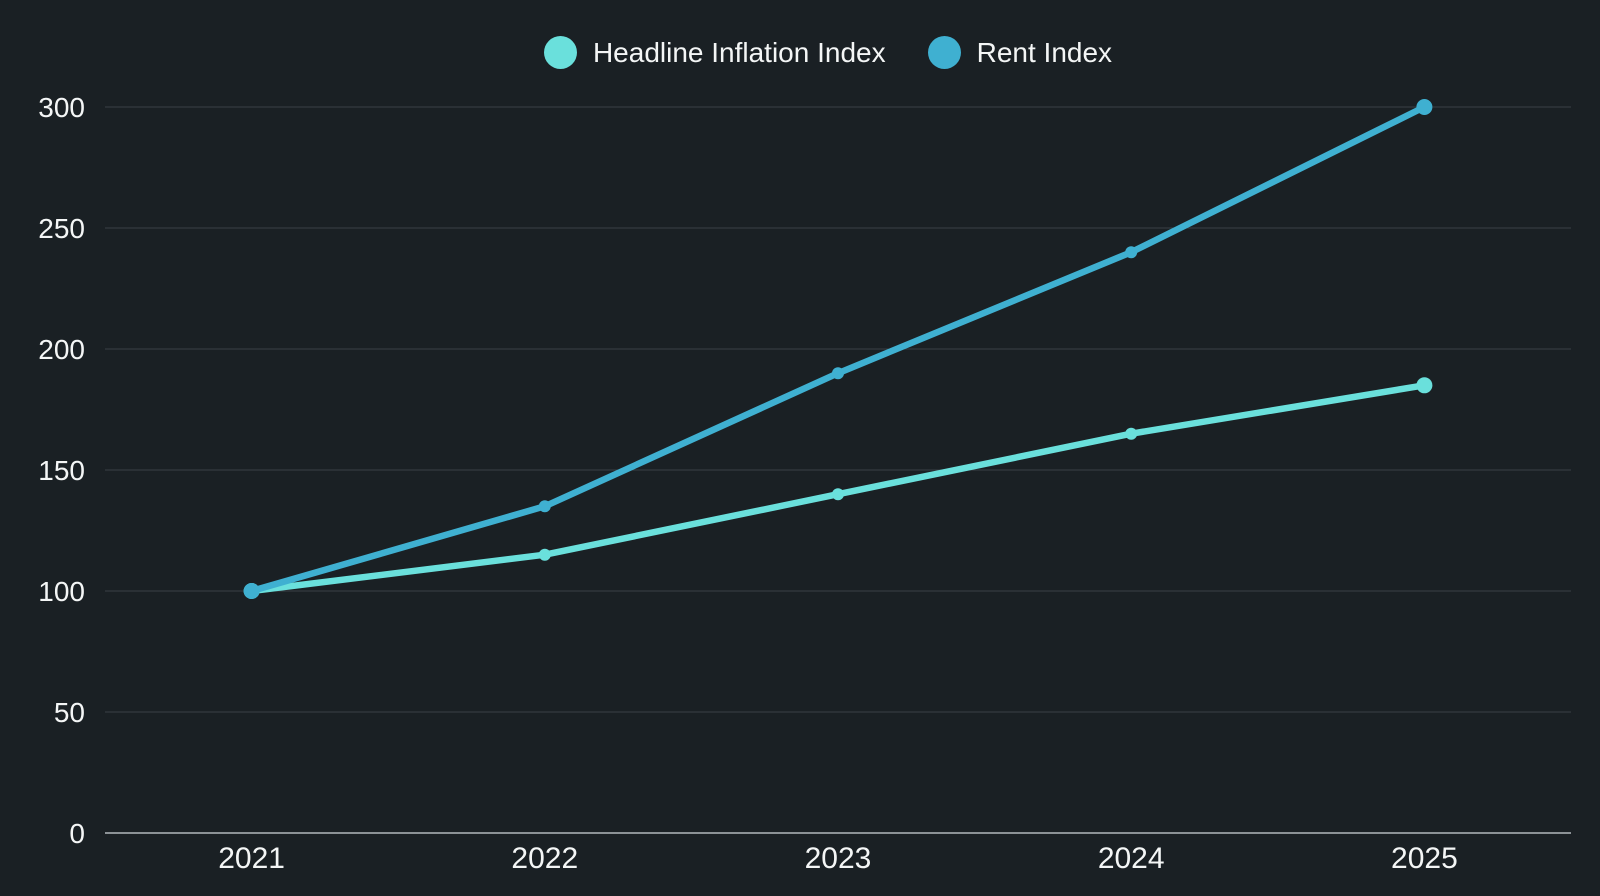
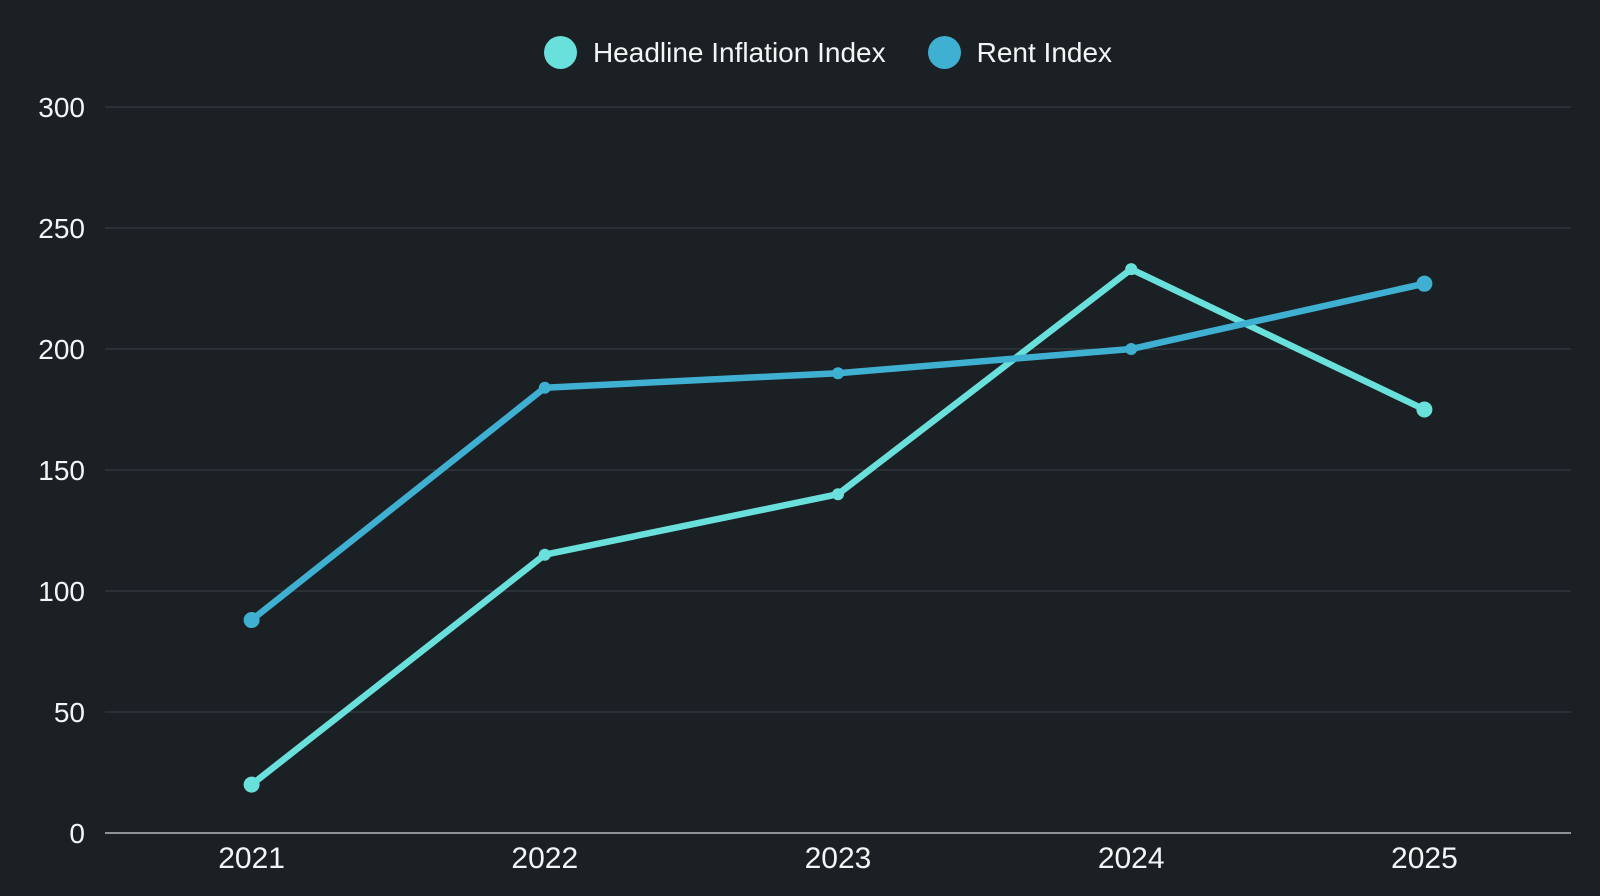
Headline Inflation Index/2021: 100 -> 20
Rent Index/2021: 100 -> 88
Rent Index/2022: 135 -> 184
Headline Inflation Index/2024: 165 -> 233
Rent Index/2024: 240 -> 200
Headline Inflation Index/2025: 185 -> 175
Rent Index/2025: 300 -> 227
